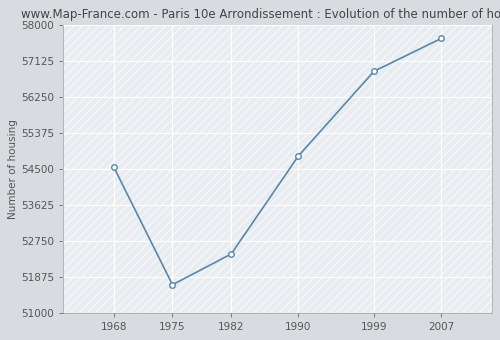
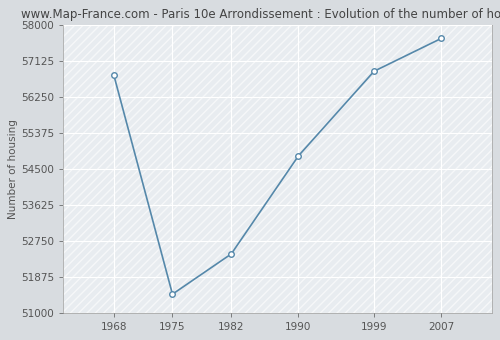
1968: 54550 -> 56800
1975: 51680 -> 51450
